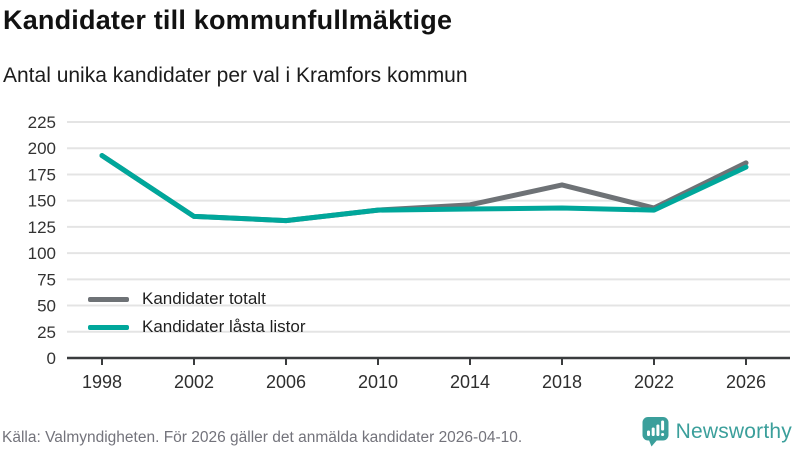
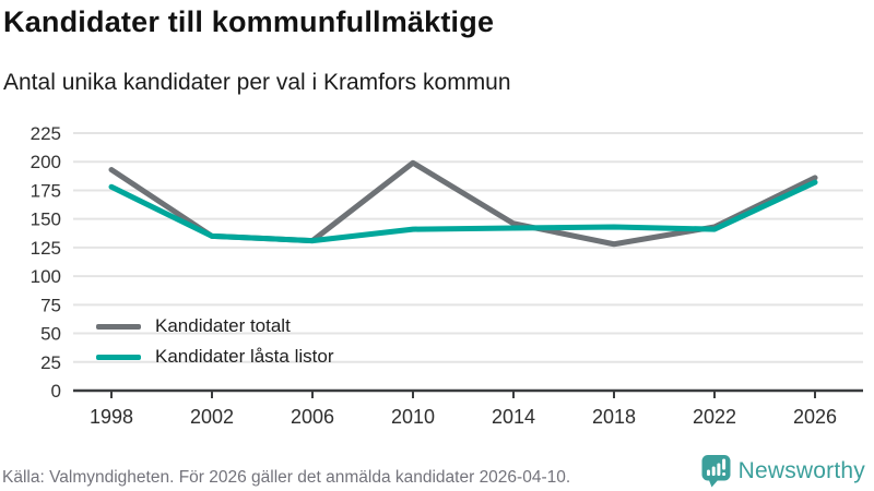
Kandidater låsta listor/1998: 193 -> 178
Kandidater totalt/2010: 141 -> 199
Kandidater totalt/2018: 165 -> 128
